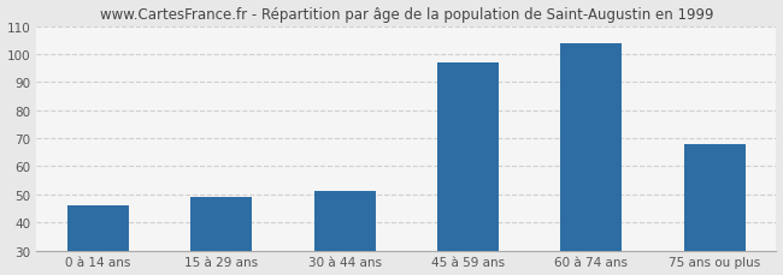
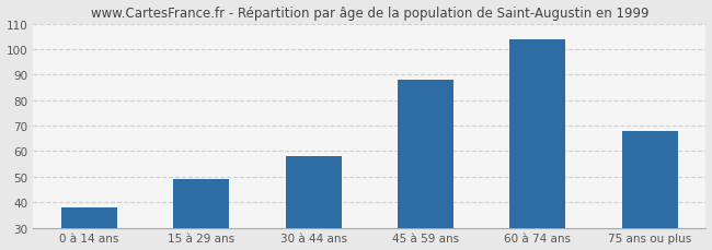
0 à 14 ans: 46 -> 38
30 à 44 ans: 51 -> 58
45 à 59 ans: 97 -> 88
